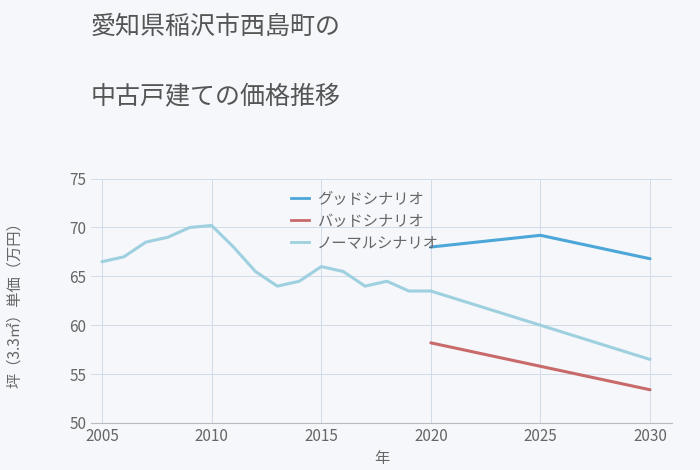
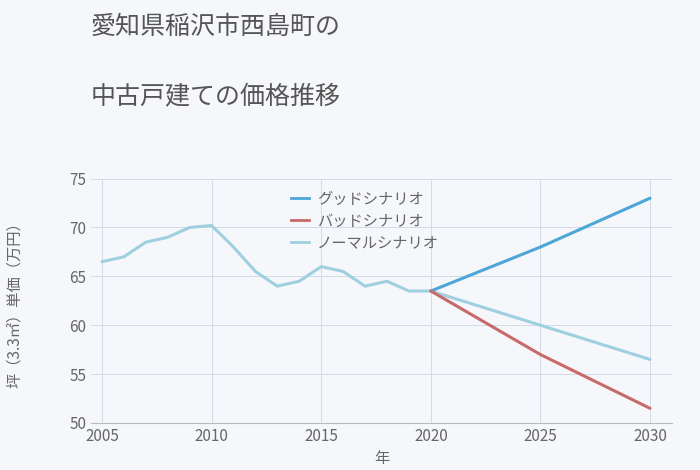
グッドシナリオ/2020: 68.0 -> 63.5
バッドシナリオ/2020: 58.2 -> 63.5
グッドシナリオ/2025: 69.2 -> 68.0
バッドシナリオ/2025: 55.8 -> 57.0
グッドシナリオ/2030: 66.8 -> 73.0
バッドシナリオ/2030: 53.4 -> 51.5
